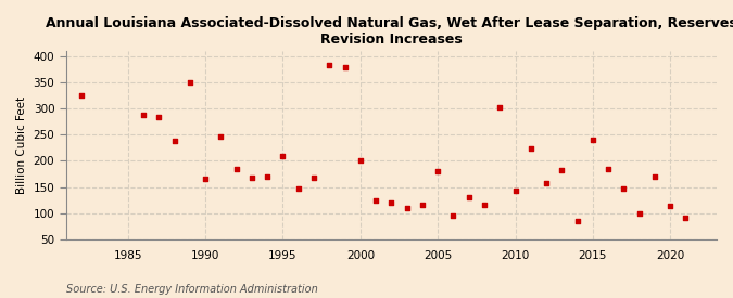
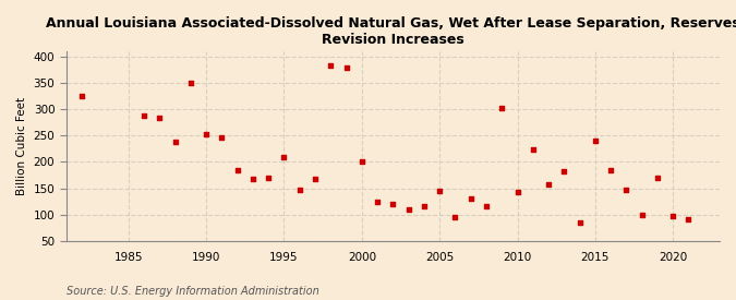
1990: 165 -> 253
2005: 180 -> 145
2020: 115 -> 98
